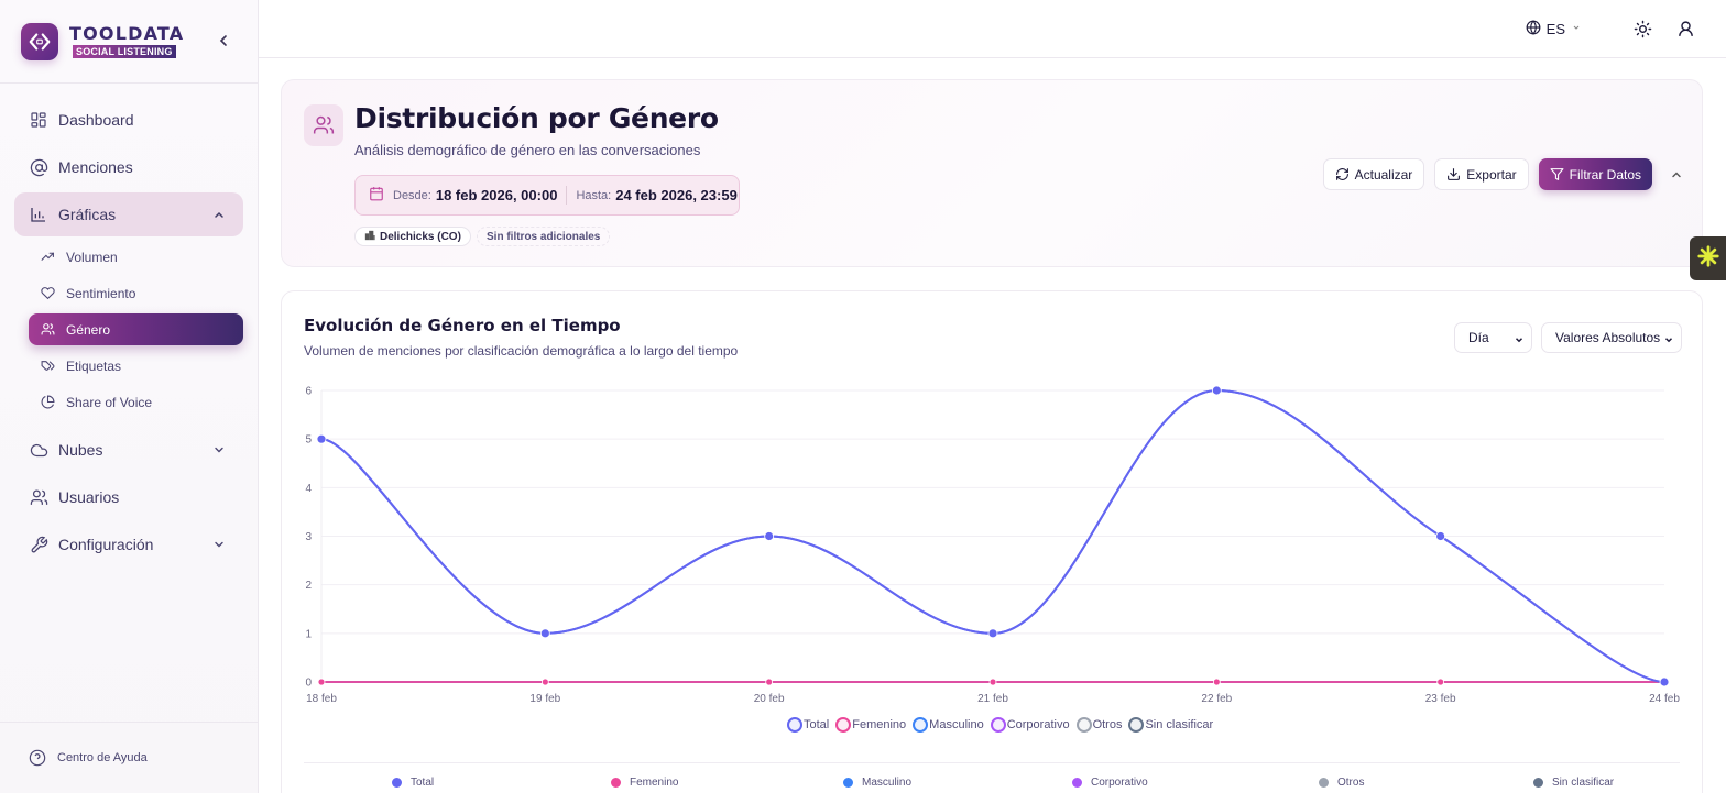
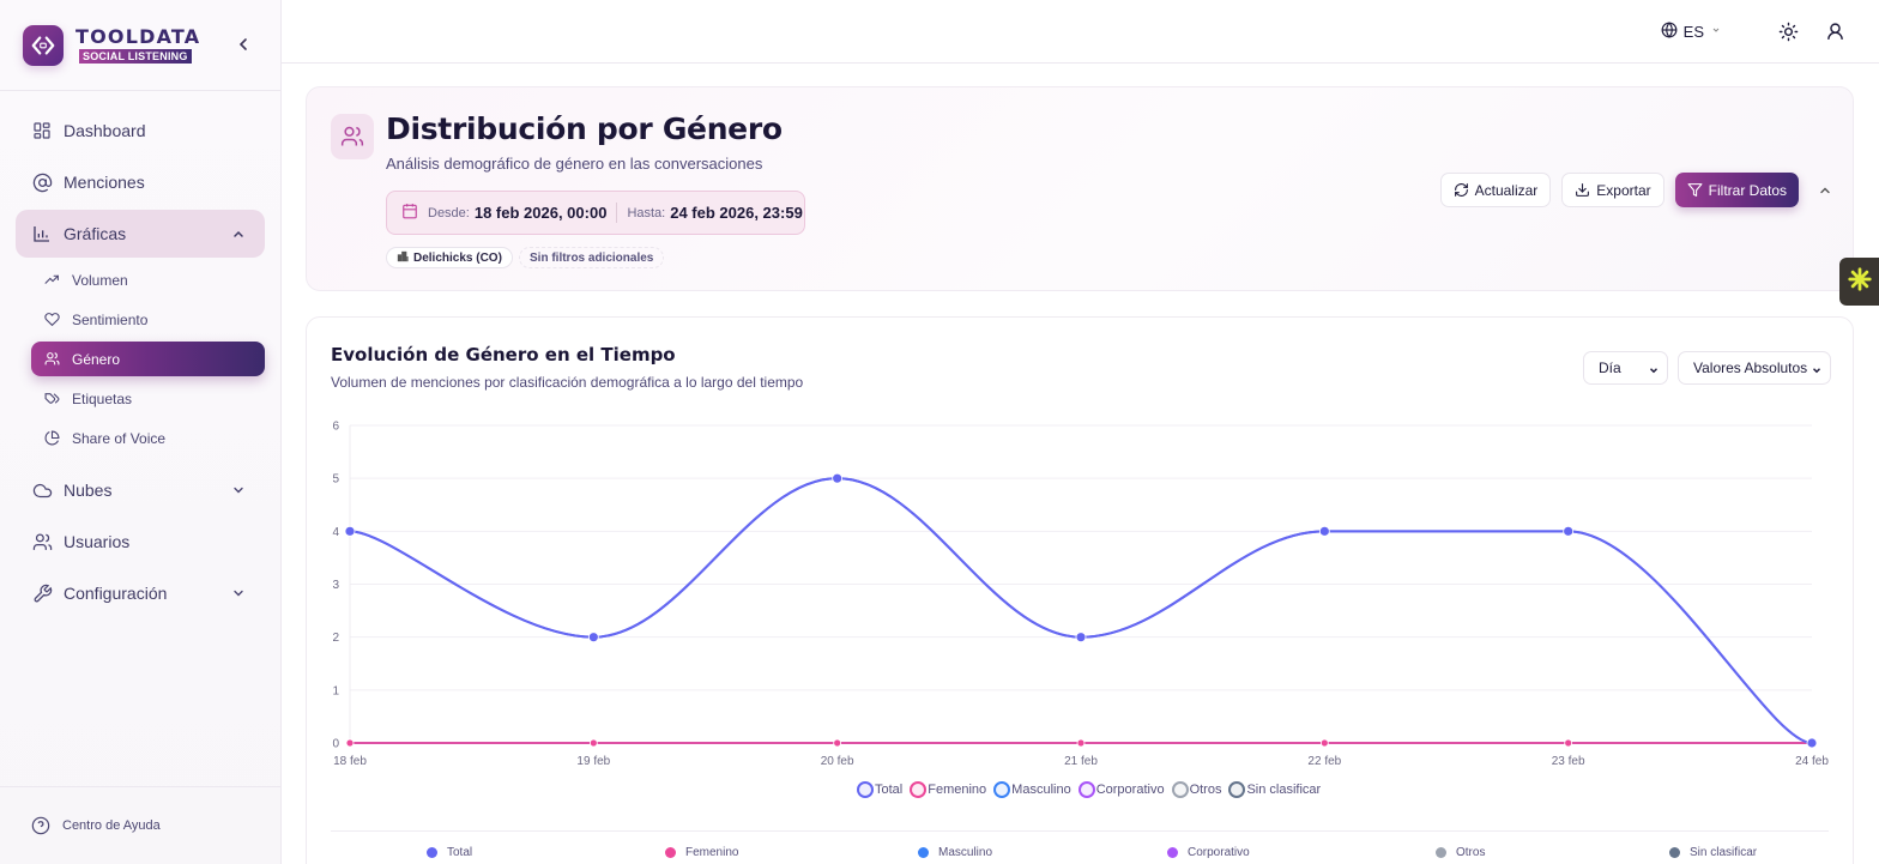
Total/18 feb: 5 -> 4
Total/19 feb: 1 -> 2
Total/20 feb: 3 -> 5
Total/21 feb: 1 -> 2
Total/22 feb: 6 -> 4
Total/23 feb: 3 -> 4
